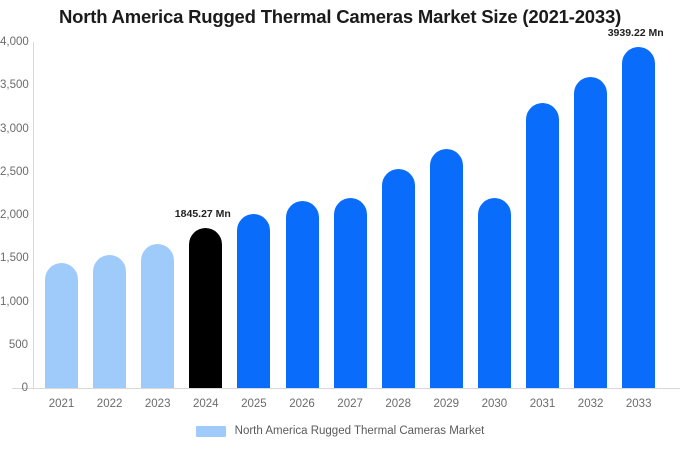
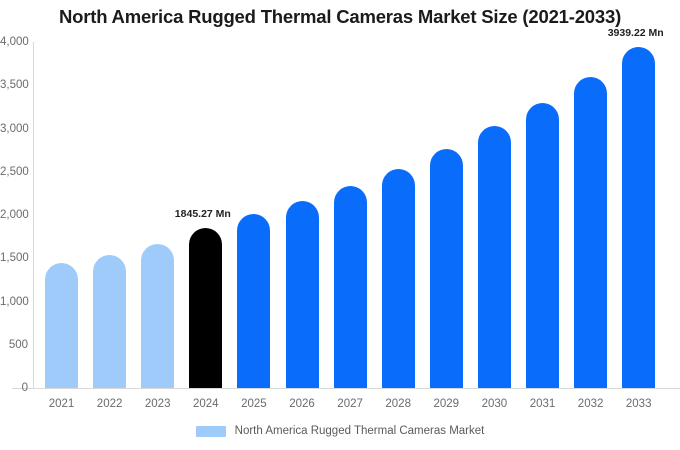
2027: 2200 -> 2300
2030: 2200 -> 3000
